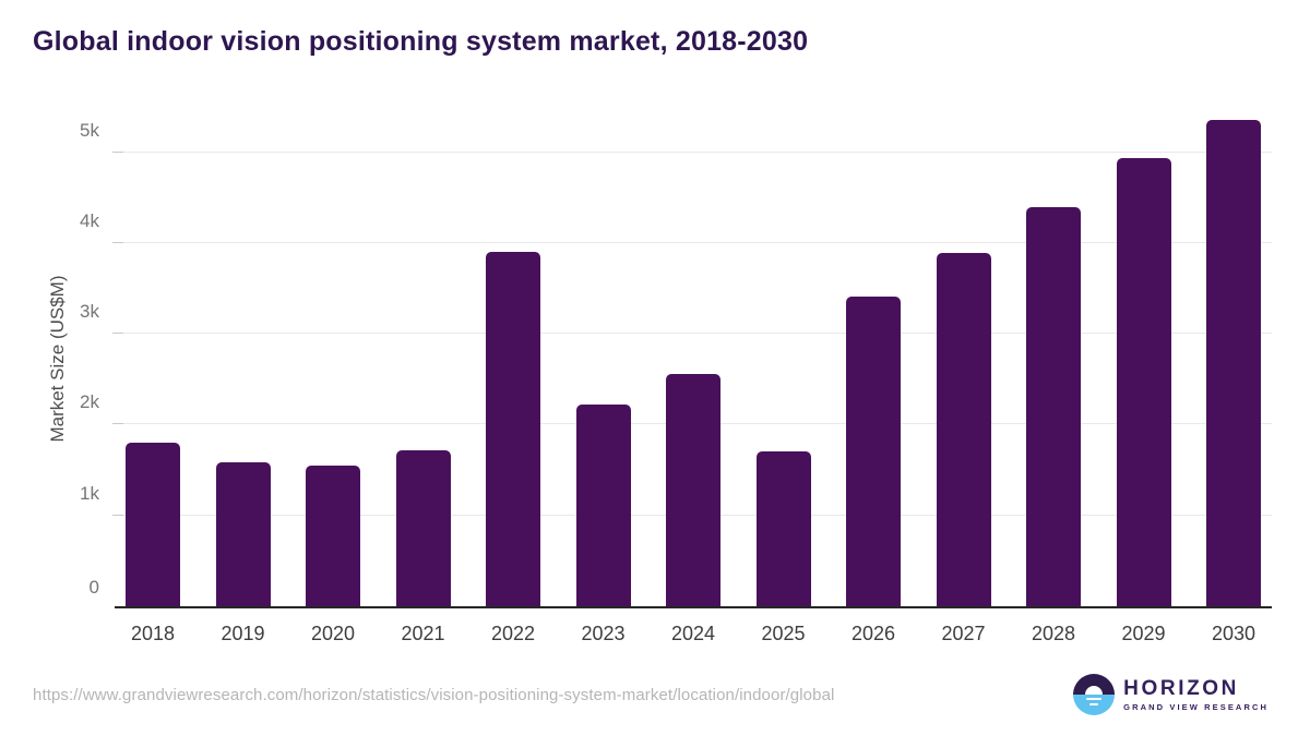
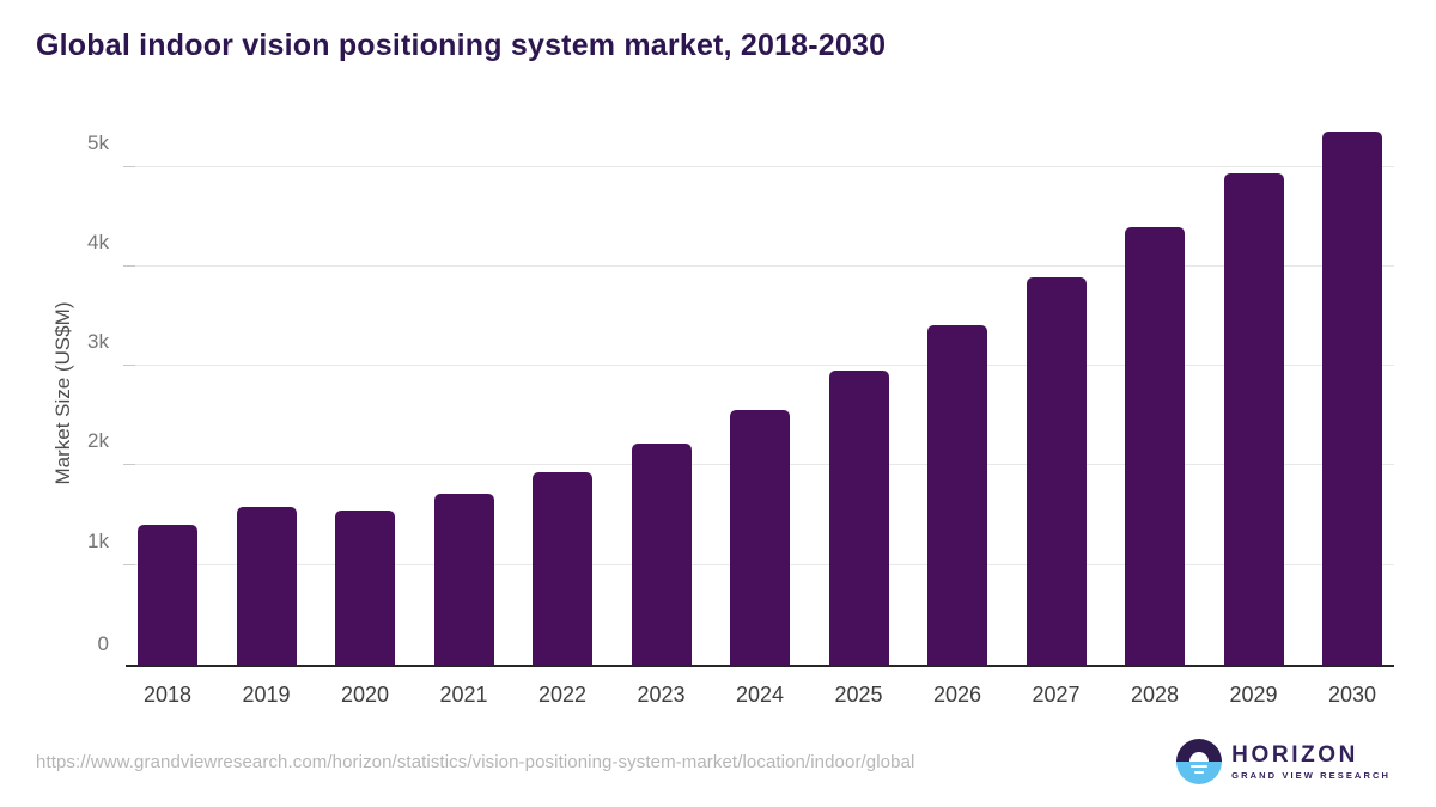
2018: 1.8k -> 1.4k
2022: 3.9k -> 1.9k
2025: 1.7k -> 3.0k
